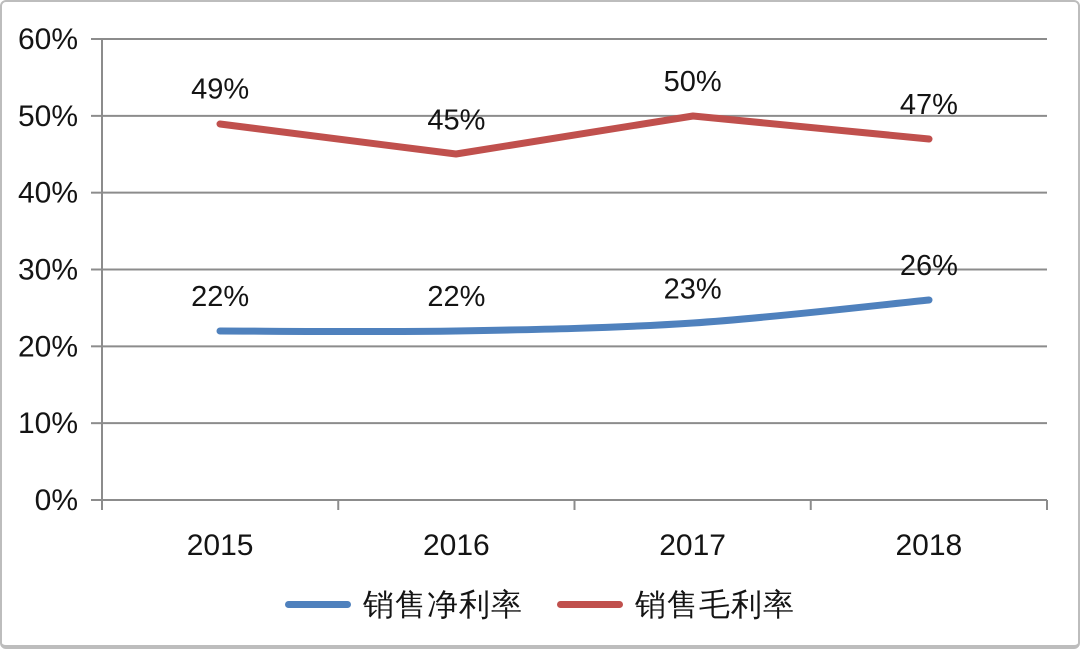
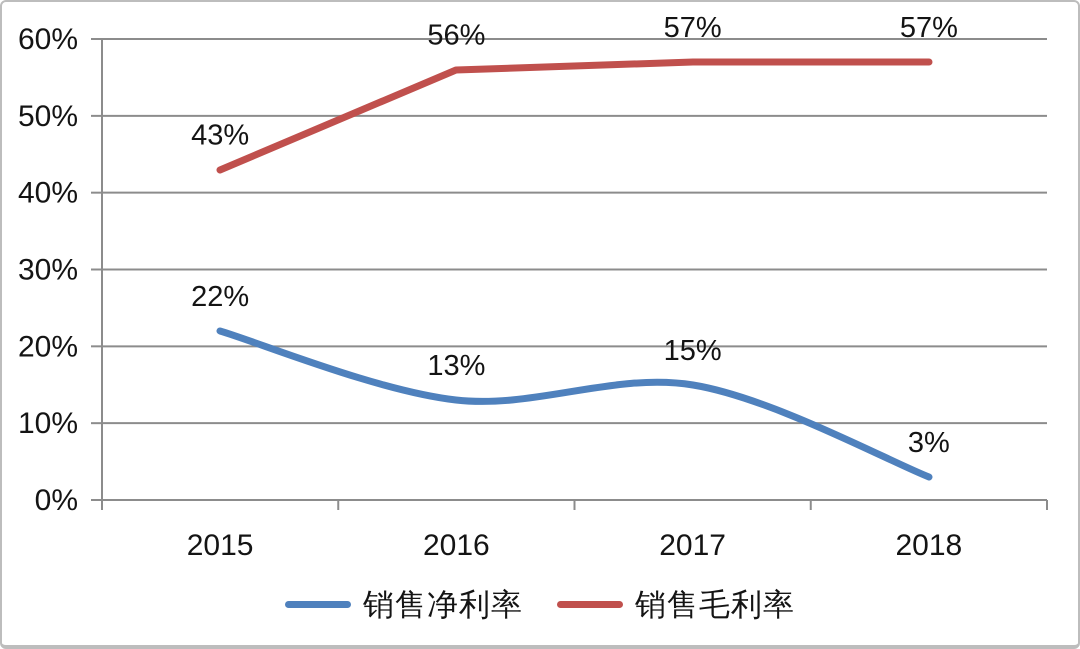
销售毛利率/2015: 49% -> 43%
销售净利率/2016: 22% -> 13%
销售毛利率/2016: 45% -> 56%
销售净利率/2017: 23% -> 15%
销售毛利率/2017: 50% -> 57%
销售净利率/2018: 26% -> 3%
销售毛利率/2018: 47% -> 57%
